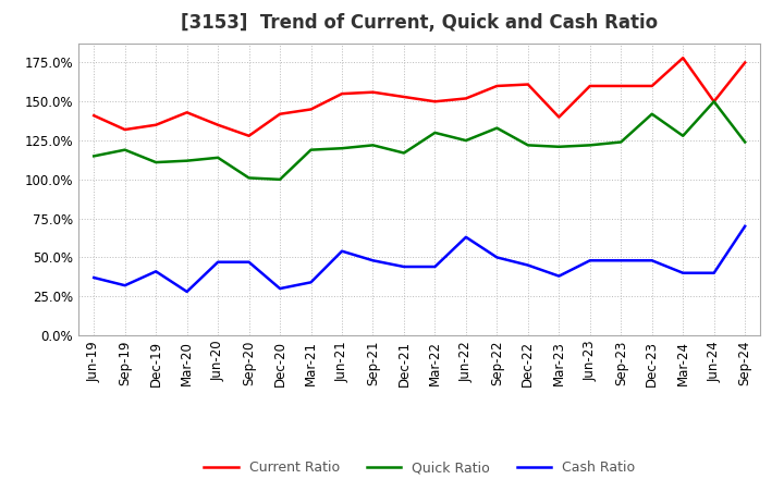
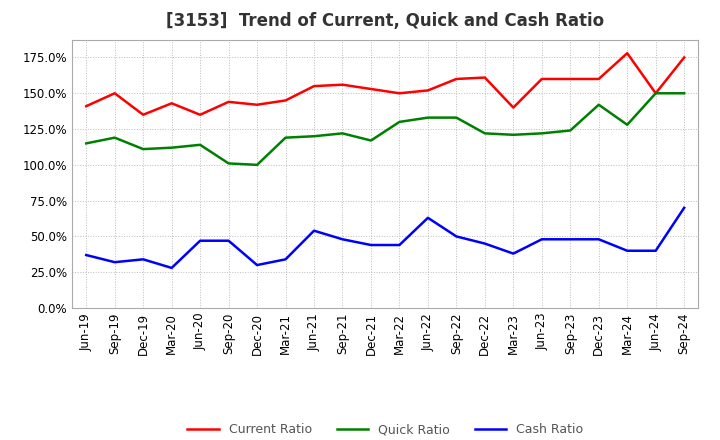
Current Ratio/Sep-19: 132% -> 150%
Cash Ratio/Dec-19: 41% -> 34%
Current Ratio/Sep-20: 128% -> 144%
Quick Ratio/Jun-22: 125% -> 133%
Quick Ratio/Sep-24: 124% -> 150%
